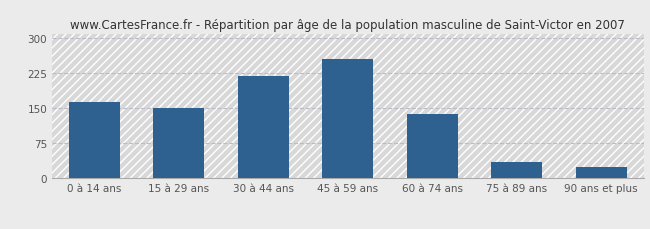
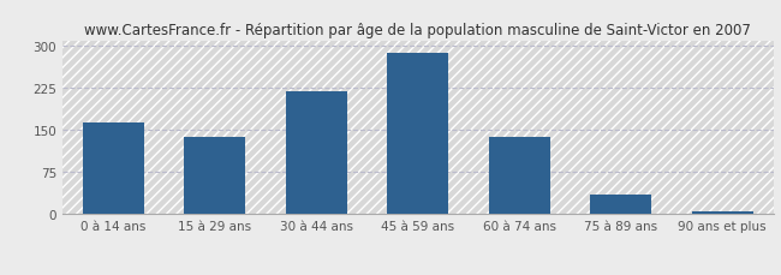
15 à 29 ans: 150 -> 137
45 à 59 ans: 255 -> 287
90 ans et plus: 25 -> 5
